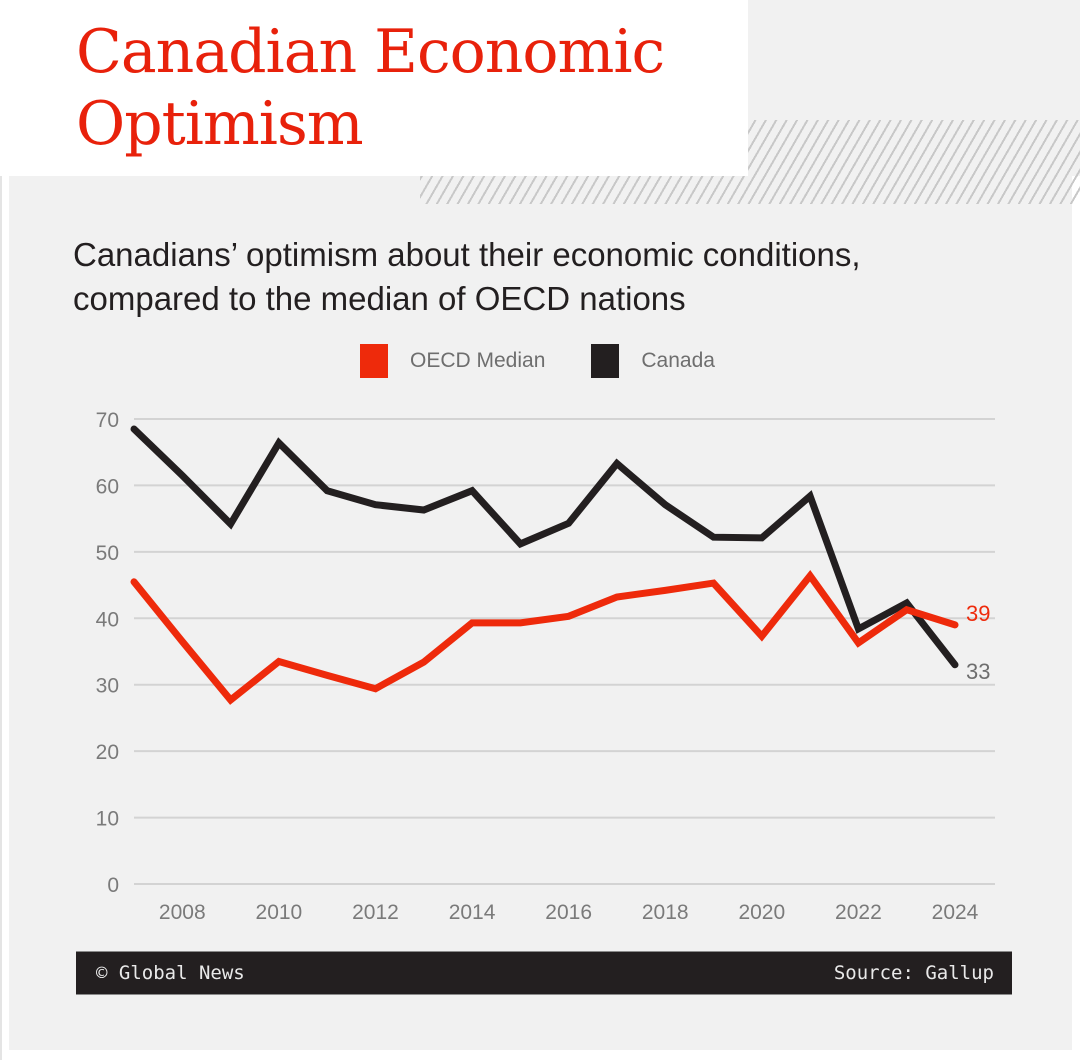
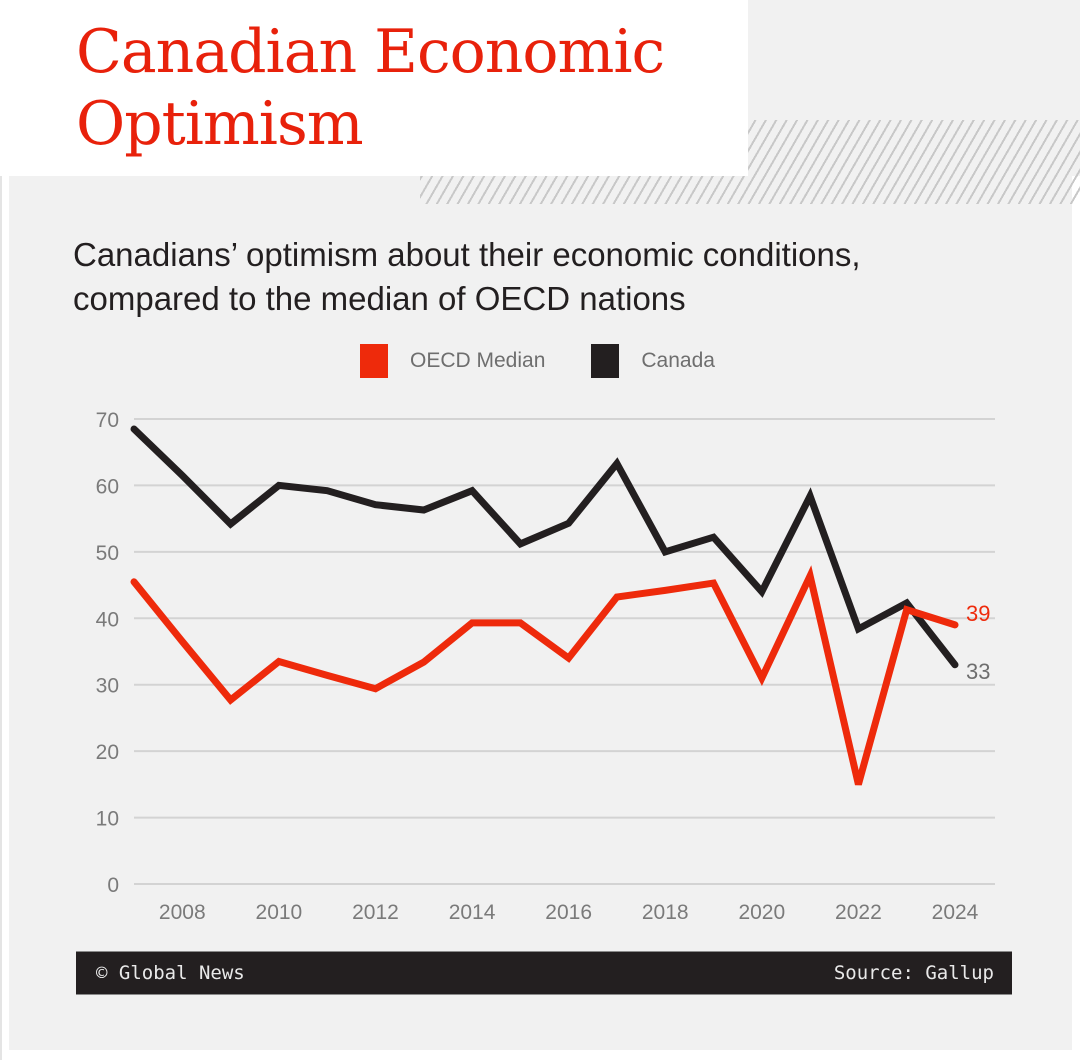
Canada/2010: 66 -> 60
OECD Median/2016: 40 -> 34
Canada/2018: 57 -> 50
OECD Median/2020: 37 -> 31
Canada/2020: 52 -> 44
OECD Median/2022: 36 -> 15
